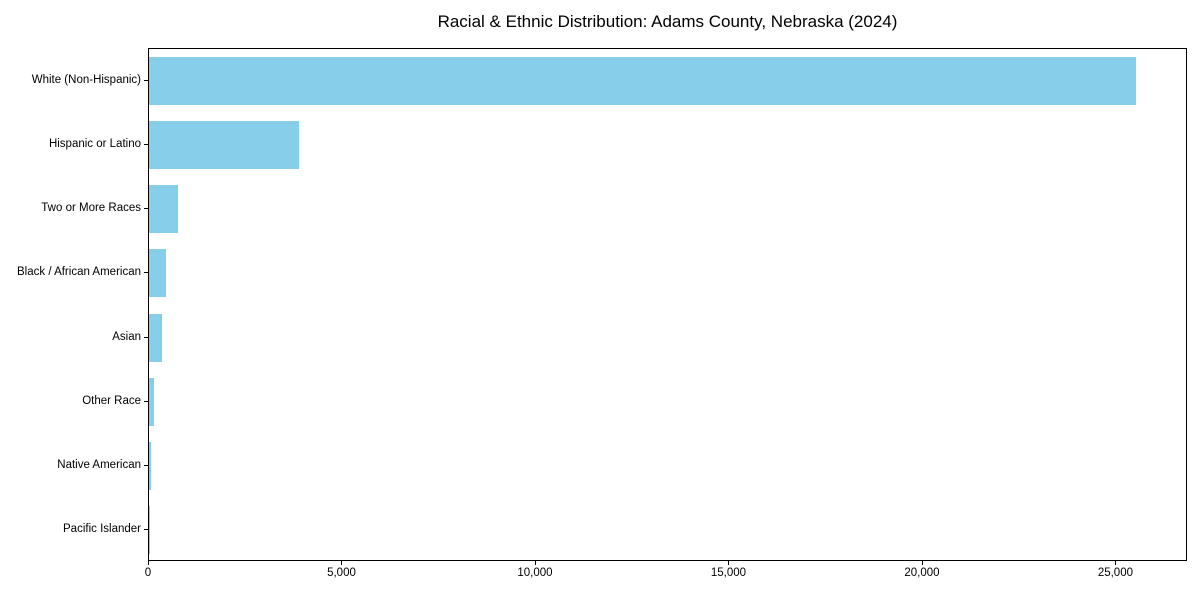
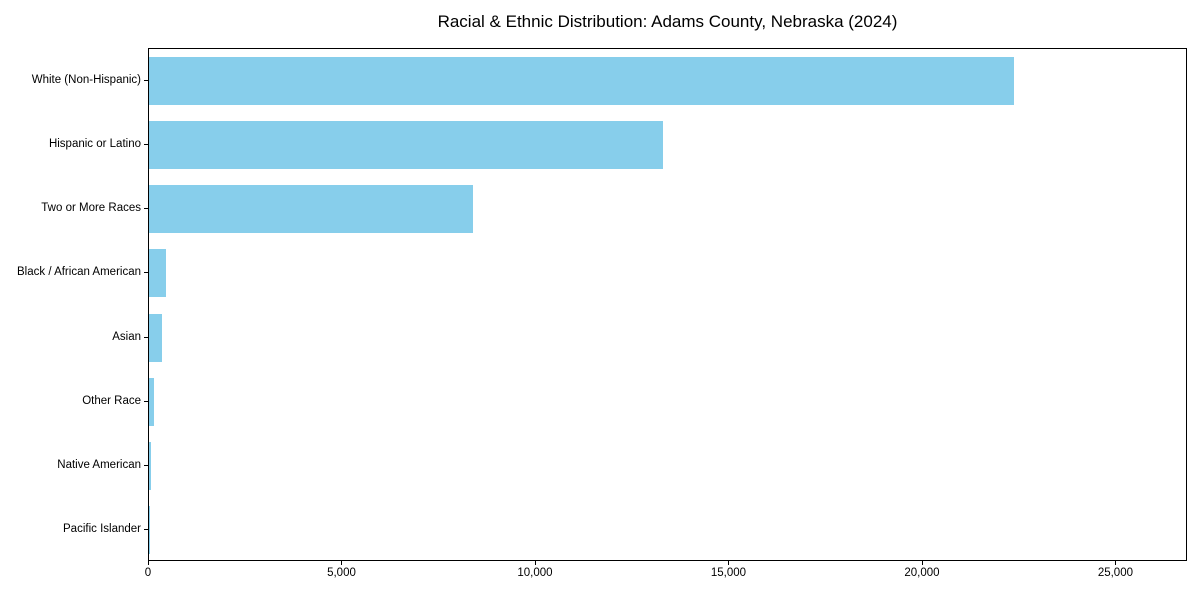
White (Non-Hispanic): 25600 -> 22400
Hispanic or Latino: 3900 -> 13300
Two or More Races: 800 -> 8400
